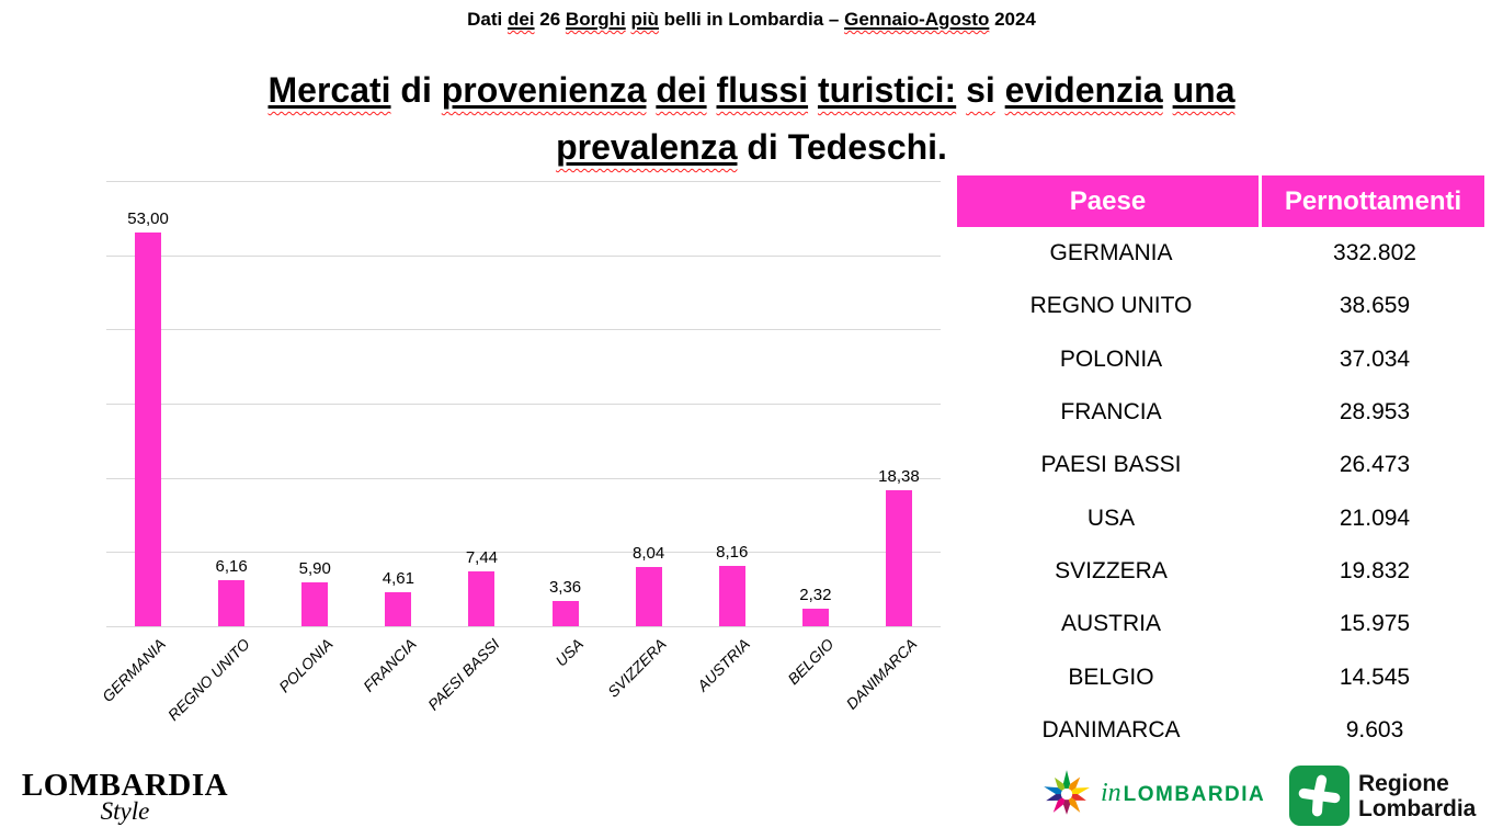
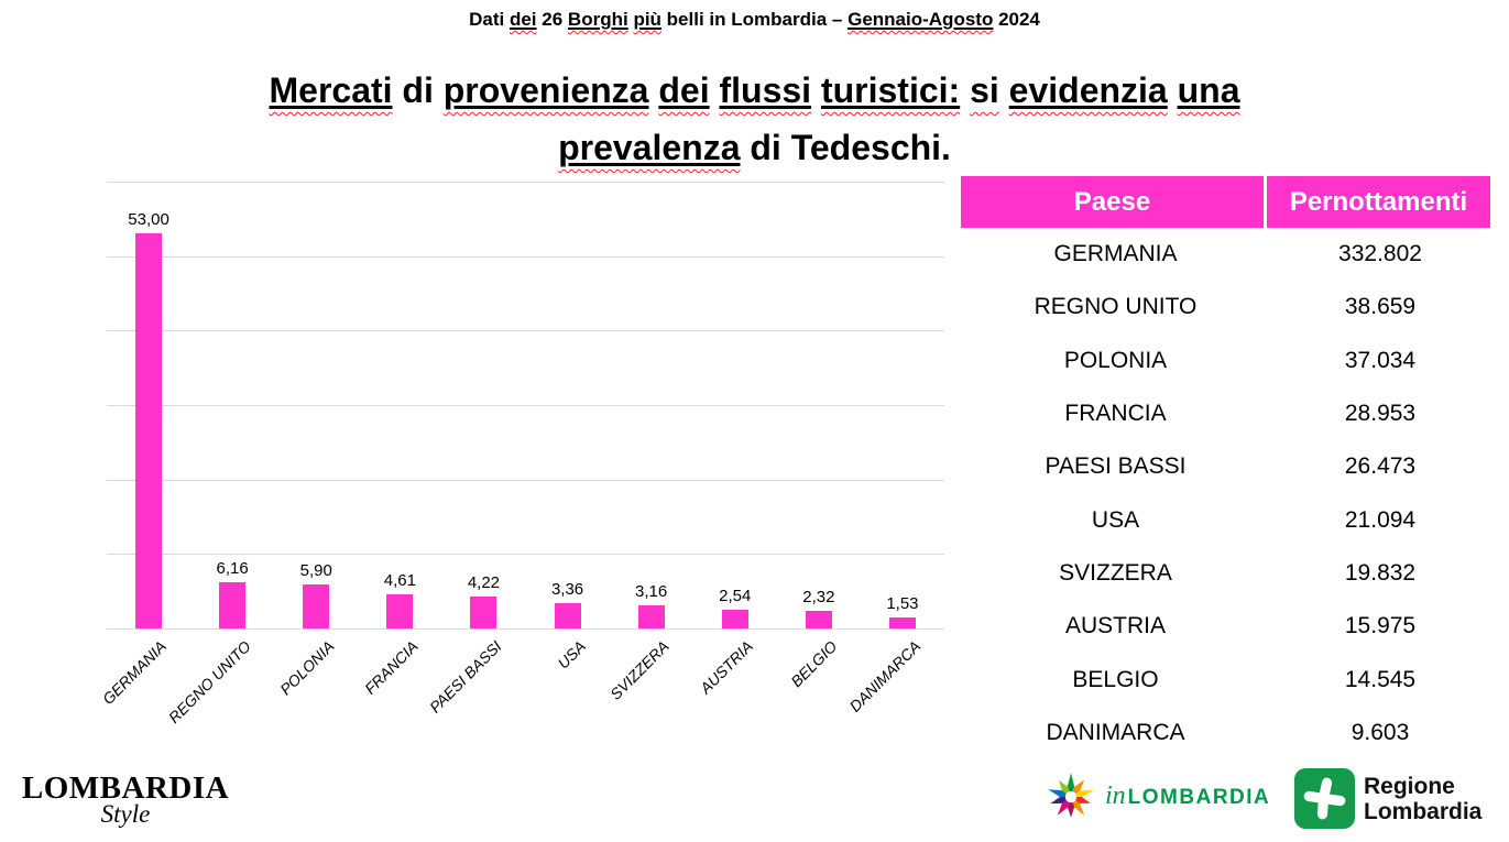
PAESI BASSI: 7,44 -> 4,22
SVIZZERA: 8,04 -> 3,16
AUSTRIA: 8,16 -> 2,54
DANIMARCA: 18,38 -> 1,53
